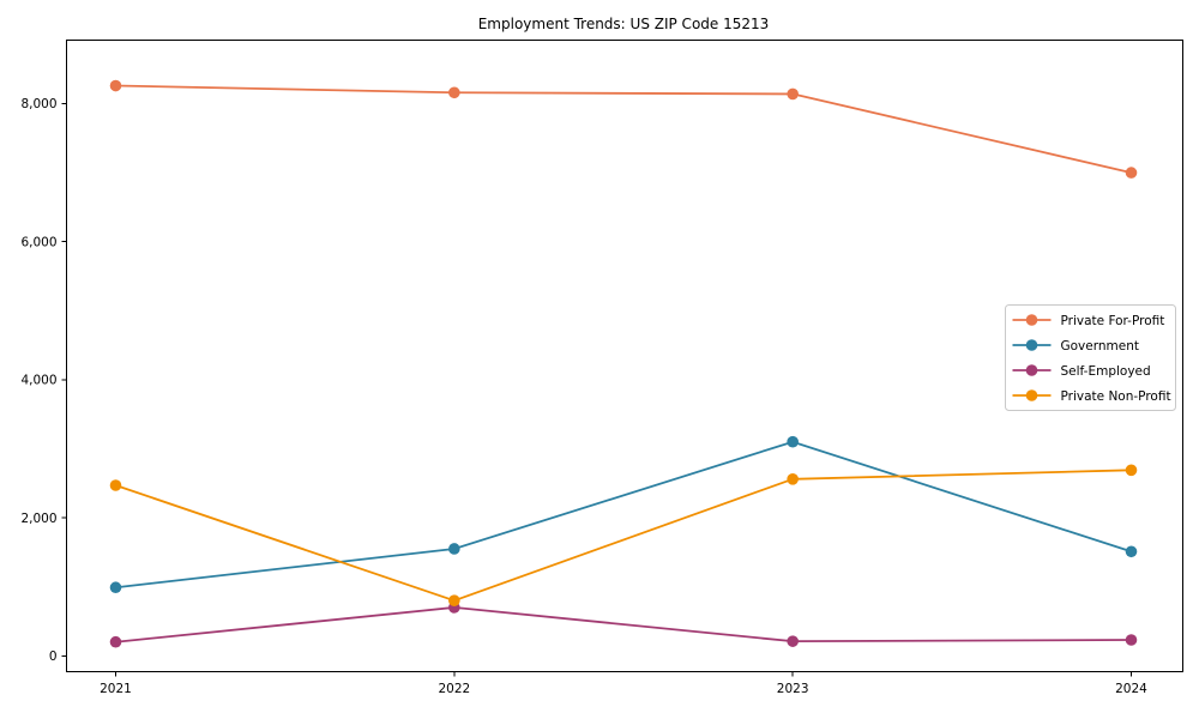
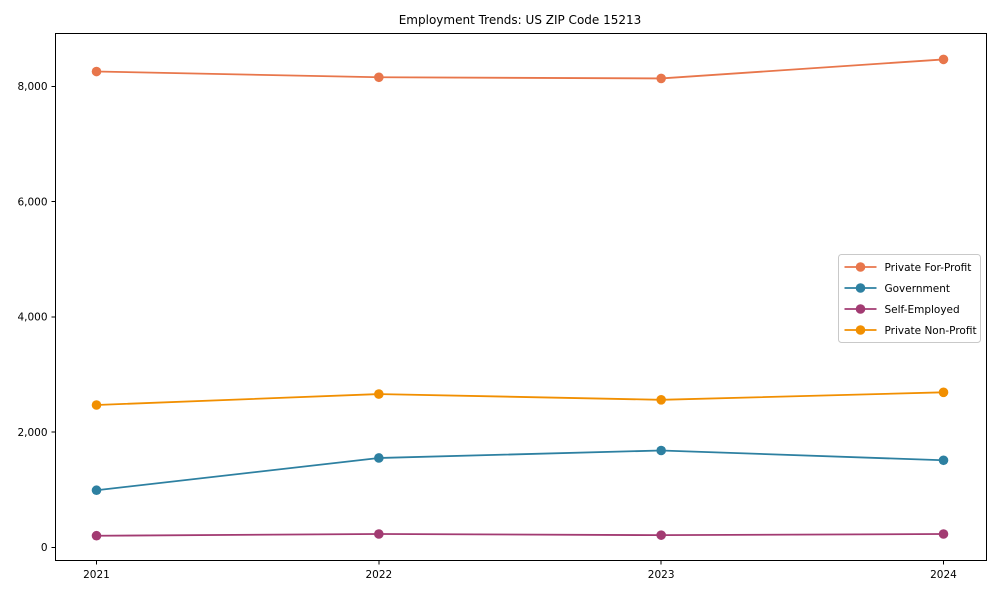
Self-Employed/2022: 700 -> 200
Private Non-Profit/2022: 800 -> 2700
Government/2023: 3100 -> 1700
Private For-Profit/2024: 7000 -> 8500
